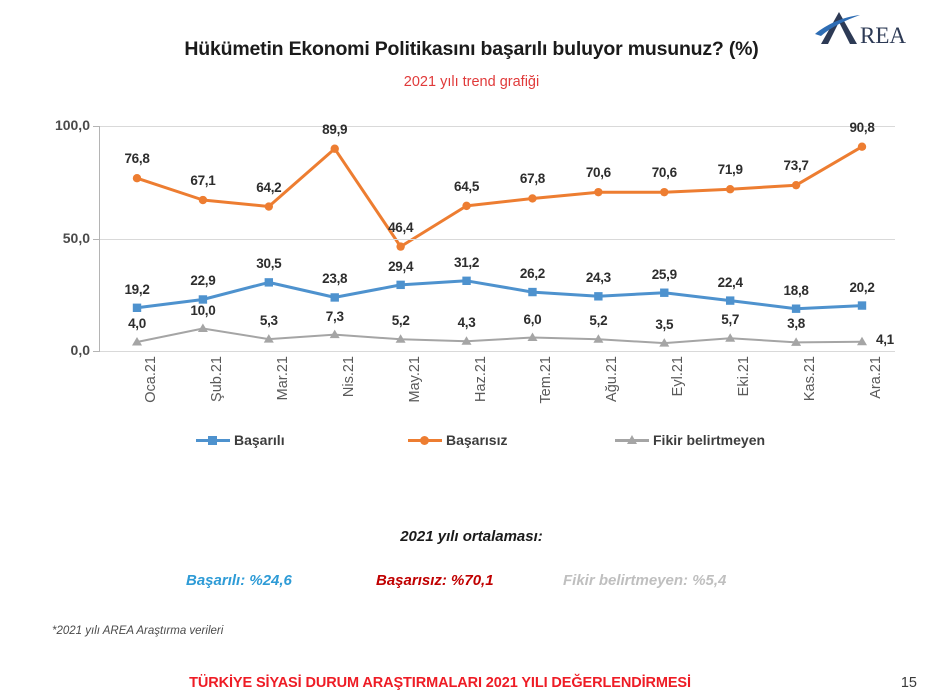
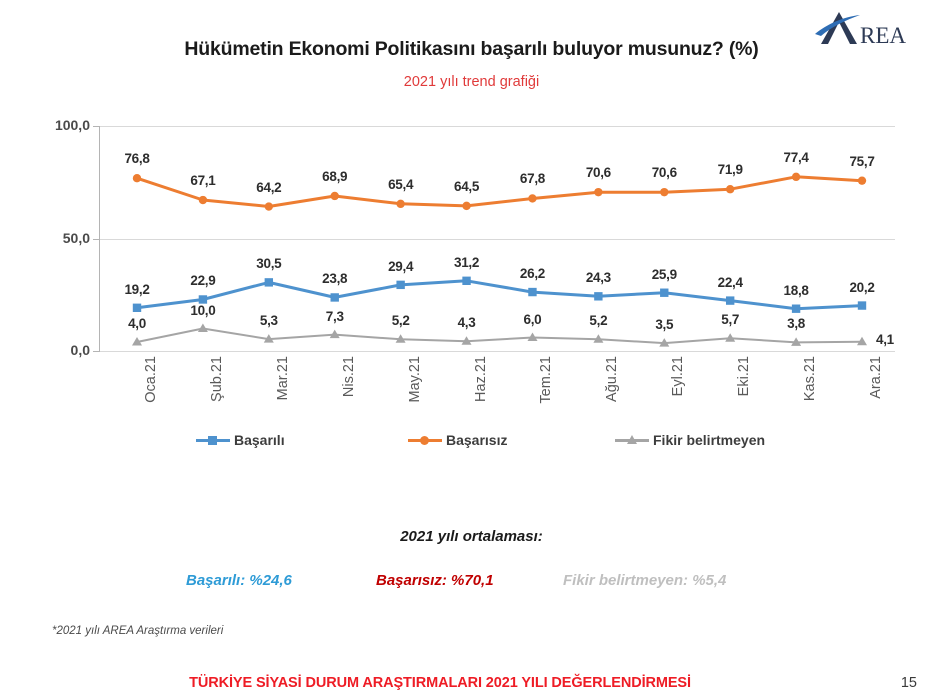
Başarısız/Nis.21: 89,9 -> 68,9
Başarısız/May.21: 46,4 -> 65,4
Başarısız/Kas.21: 73,7 -> 77,4
Başarısız/Ara.21: 90,8 -> 75,7
